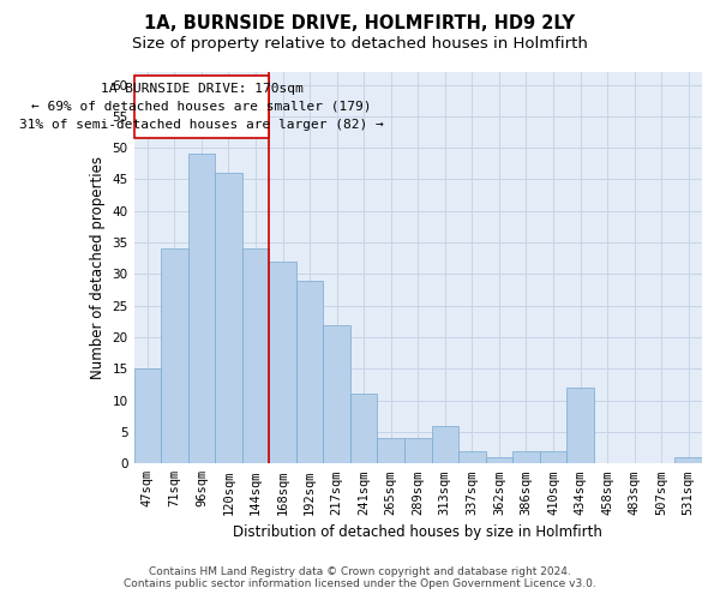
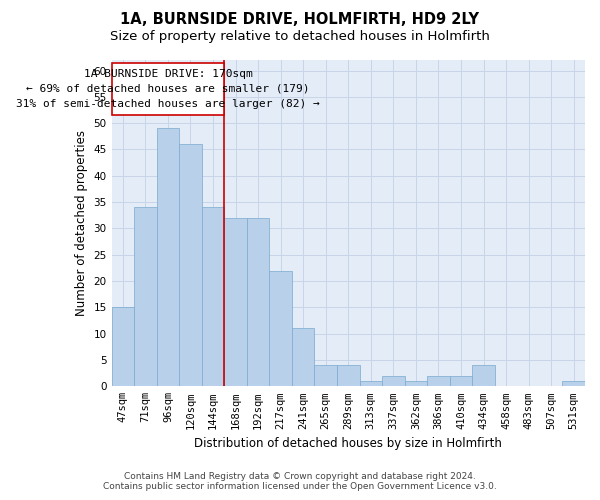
192sqm: 29 -> 32
313sqm: 6 -> 1
434sqm: 12 -> 4
